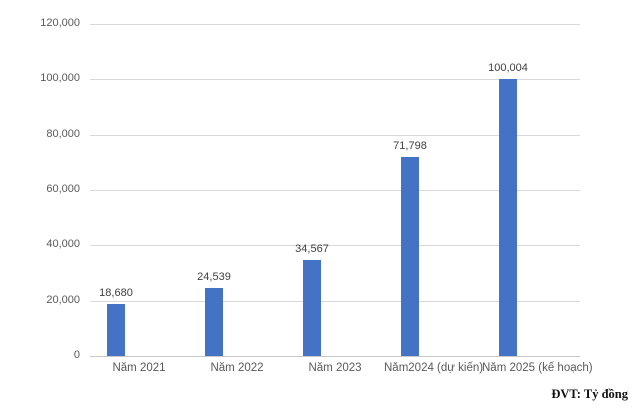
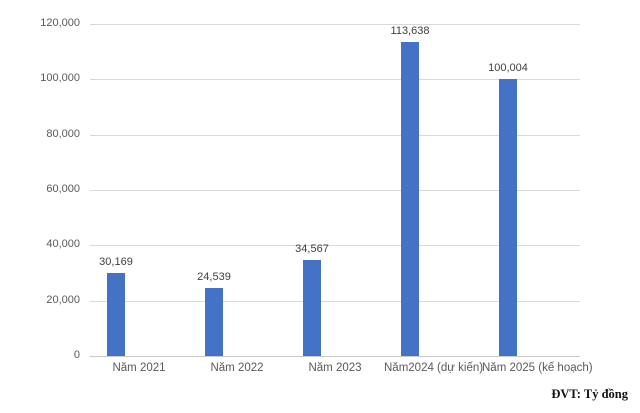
Năm 2021: 18,680 -> 30,169
Năm2024 (dự kiến): 71,798 -> 113,638
